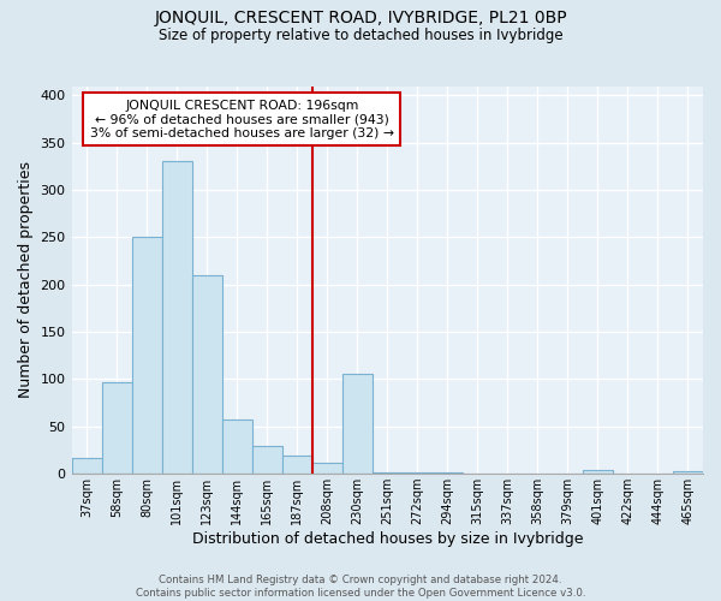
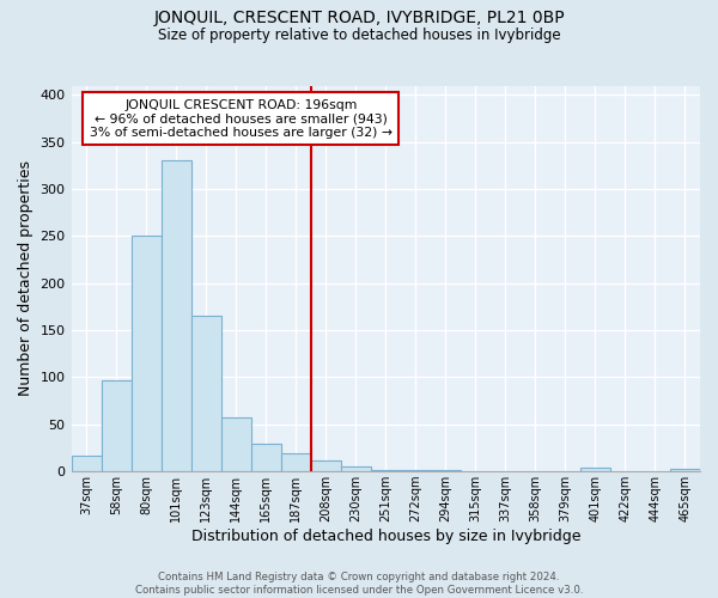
123sqm: 210 -> 166
230sqm: 106 -> 5
